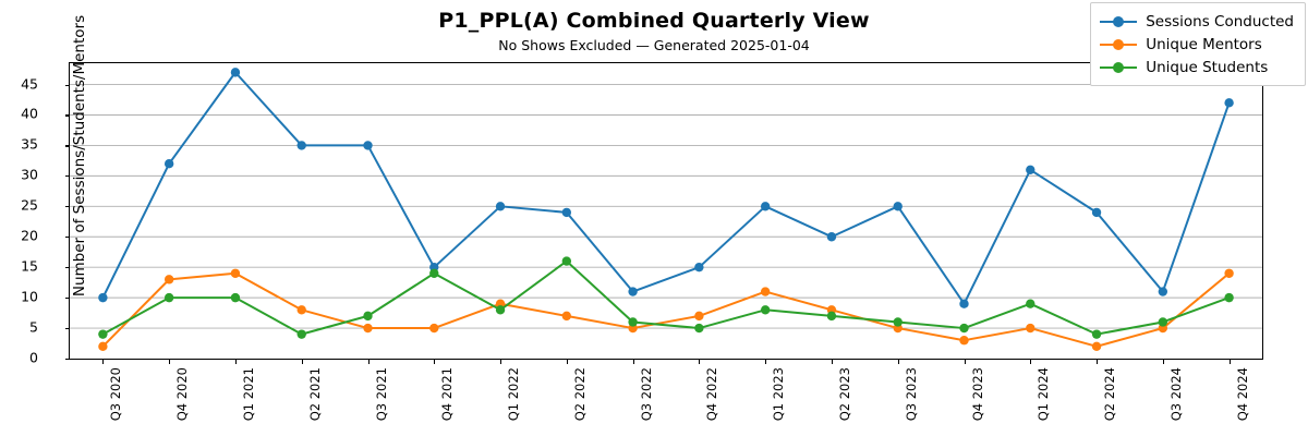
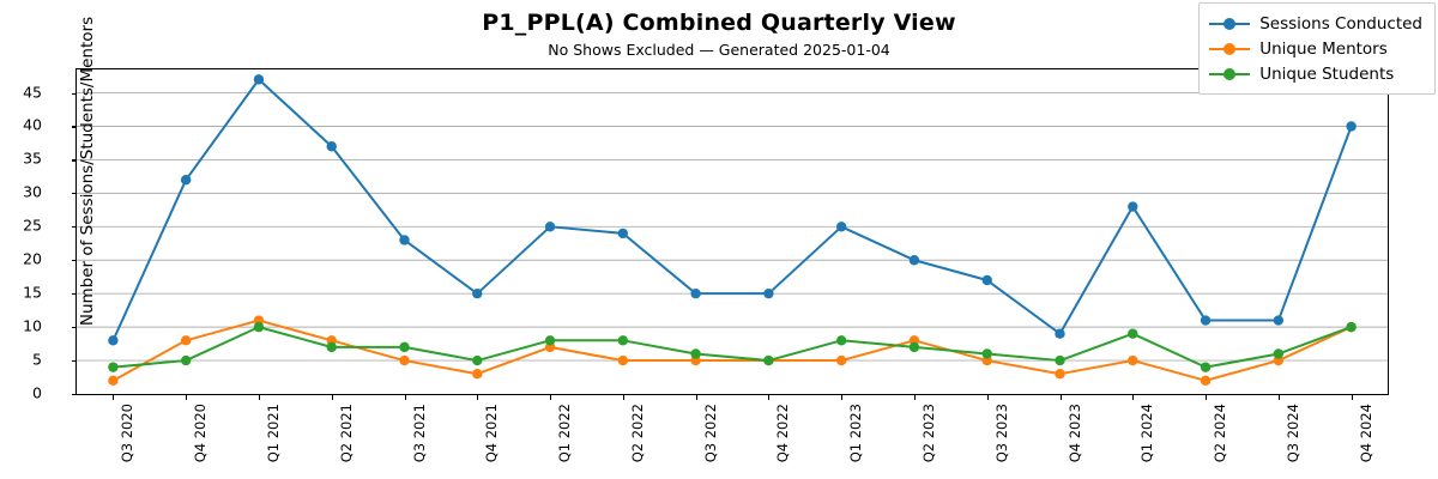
Sessions Conducted/Q3 2020: 10 -> 8
Unique Mentors/Q4 2020: 13 -> 8
Unique Students/Q4 2020: 10 -> 5
Unique Mentors/Q1 2021: 14 -> 11
Sessions Conducted/Q2 2021: 35 -> 37
Unique Students/Q2 2021: 4 -> 7
Sessions Conducted/Q3 2021: 35 -> 23
Unique Mentors/Q4 2021: 5 -> 3
Unique Students/Q4 2021: 14 -> 5
Unique Mentors/Q1 2022: 9 -> 7
Unique Mentors/Q2 2022: 7 -> 5
Unique Students/Q2 2022: 16 -> 8
Sessions Conducted/Q3 2022: 11 -> 15
Unique Mentors/Q4 2022: 7 -> 5
Unique Mentors/Q1 2023: 11 -> 5
Sessions Conducted/Q3 2023: 25 -> 17
Sessions Conducted/Q1 2024: 31 -> 28
Sessions Conducted/Q2 2024: 24 -> 11
Sessions Conducted/Q4 2024: 42 -> 40
Unique Mentors/Q4 2024: 14 -> 10
